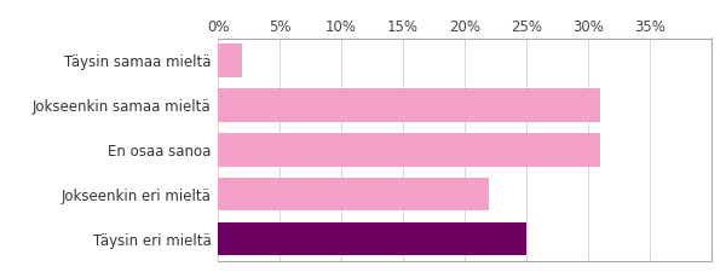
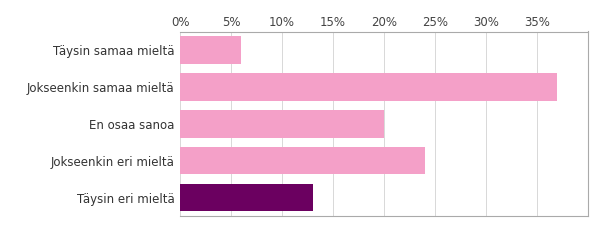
Täysin samaa mieltä: 2% -> 6%
Jokseenkin samaa mieltä: 31% -> 37%
En osaa sanoa: 31% -> 20%
Jokseenkin eri mieltä: 22% -> 24%
Täysin eri mieltä: 25% -> 13%
